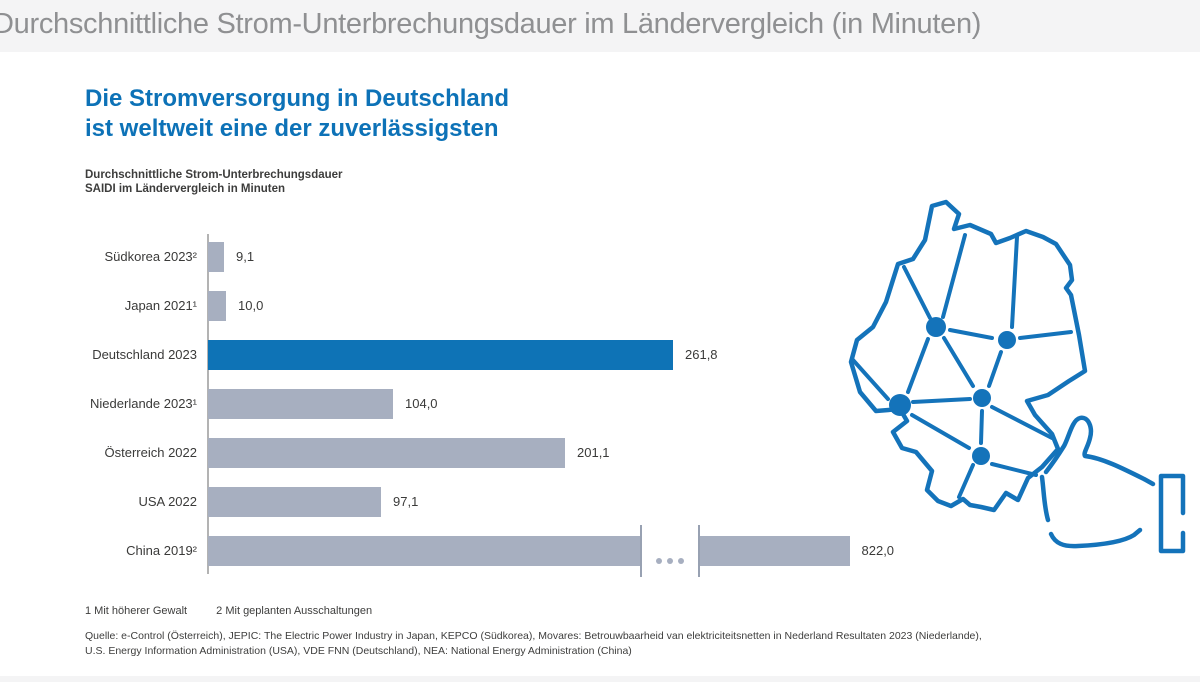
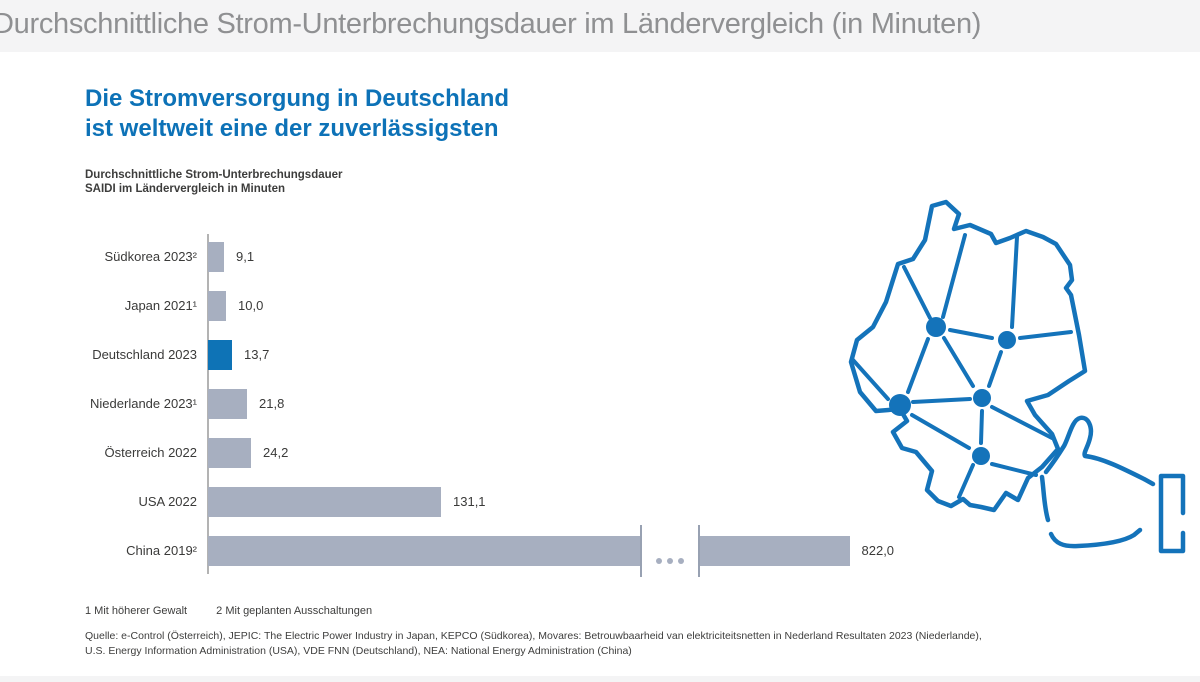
Deutschland 2023: 261,8 -> 13,7
Niederlande 2023¹: 104,0 -> 21,8
Österreich 2022: 201,1 -> 24,2
USA 2022: 97,1 -> 131,1
